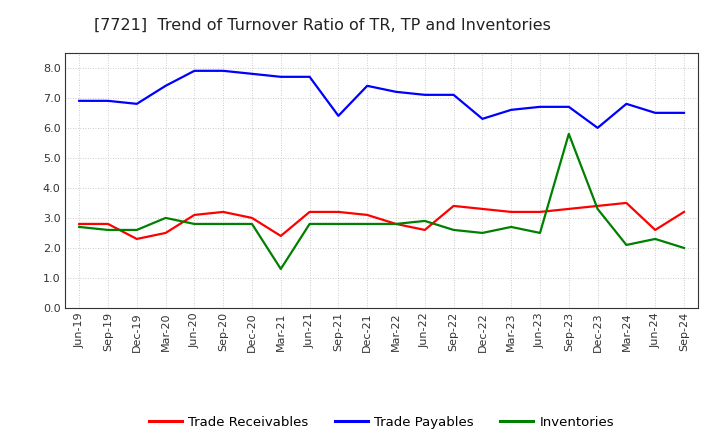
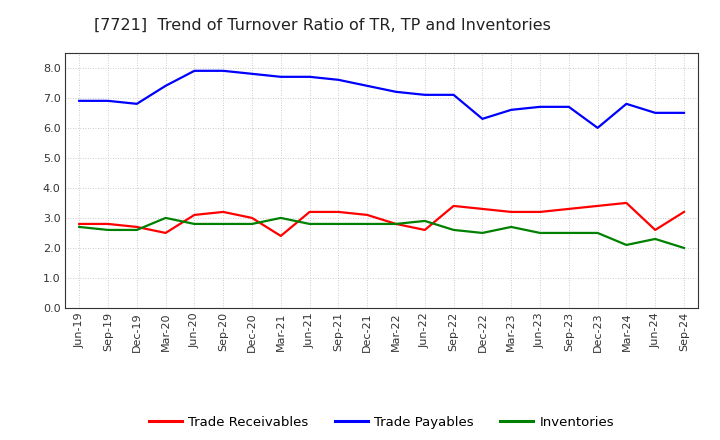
Trade Receivables/Dec-19: 2.3 -> 2.7
Inventories/Mar-21: 1.3 -> 3.0
Trade Payables/Sep-21: 6.4 -> 7.6
Inventories/Sep-23: 5.8 -> 2.5
Inventories/Dec-23: 3.3 -> 2.5
